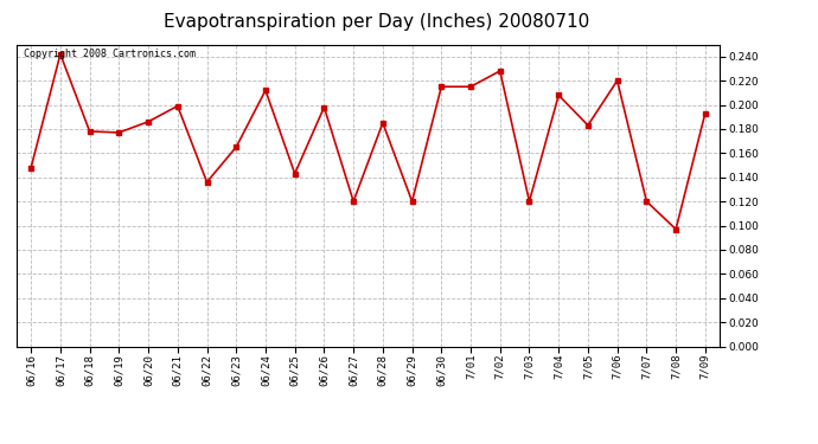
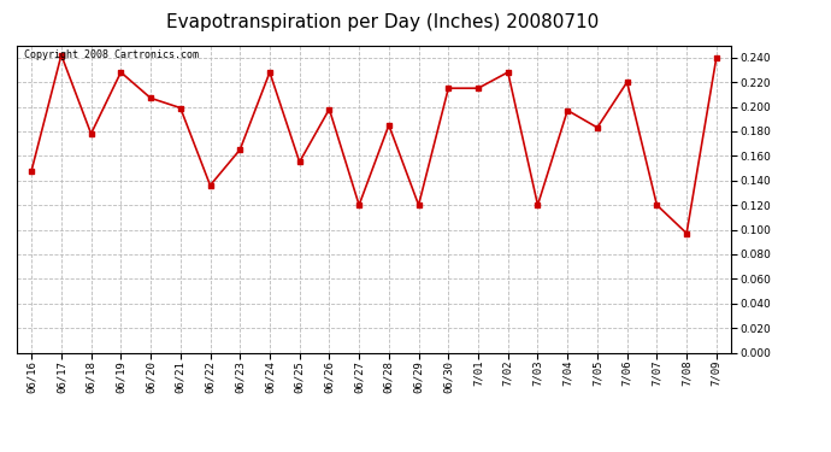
06/19: 0.177 -> 0.228
06/20: 0.186 -> 0.207
06/24: 0.212 -> 0.228
06/25: 0.143 -> 0.155
7/04: 0.208 -> 0.197
7/09: 0.193 -> 0.240
